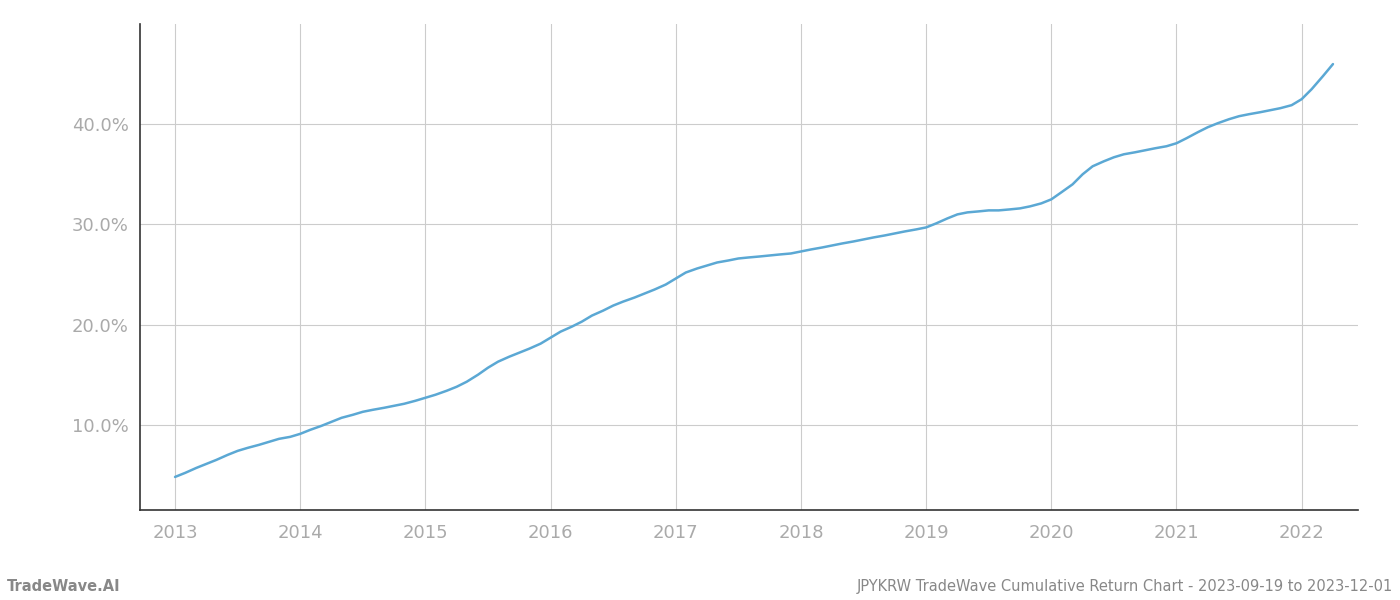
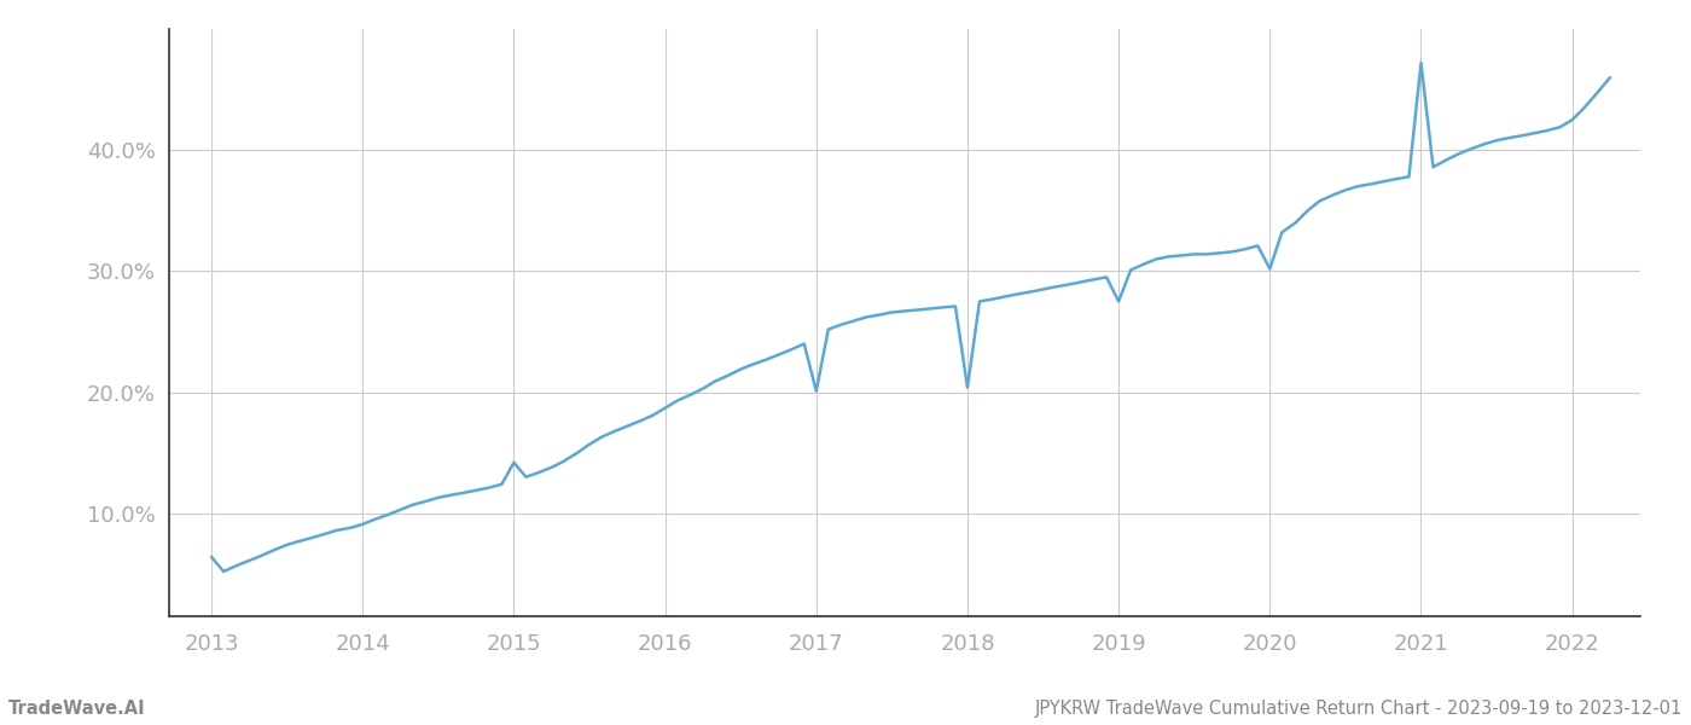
2013: 4.8% -> 6.4%
2015: 12.7% -> 14.2%
2017: 24.6% -> 20.1%
2018: 27.3% -> 20.4%
2019: 29.7% -> 27.5%
2020: 32.5% -> 30.2%
2021: 38.1% -> 47.2%
